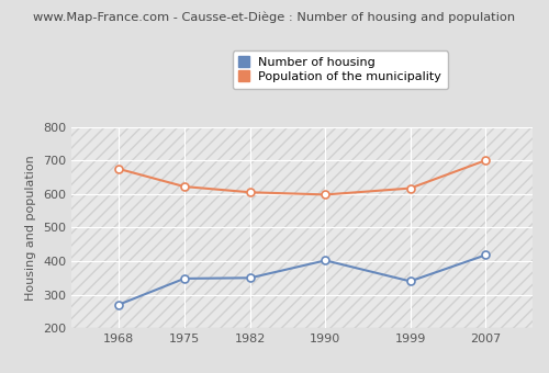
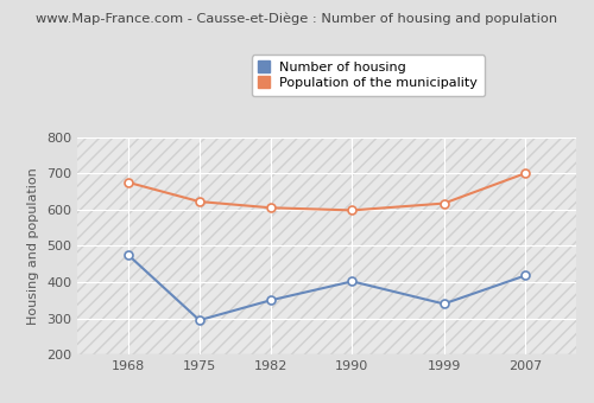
Number of housing/1968: 270 -> 475
Number of housing/1975: 348 -> 295
